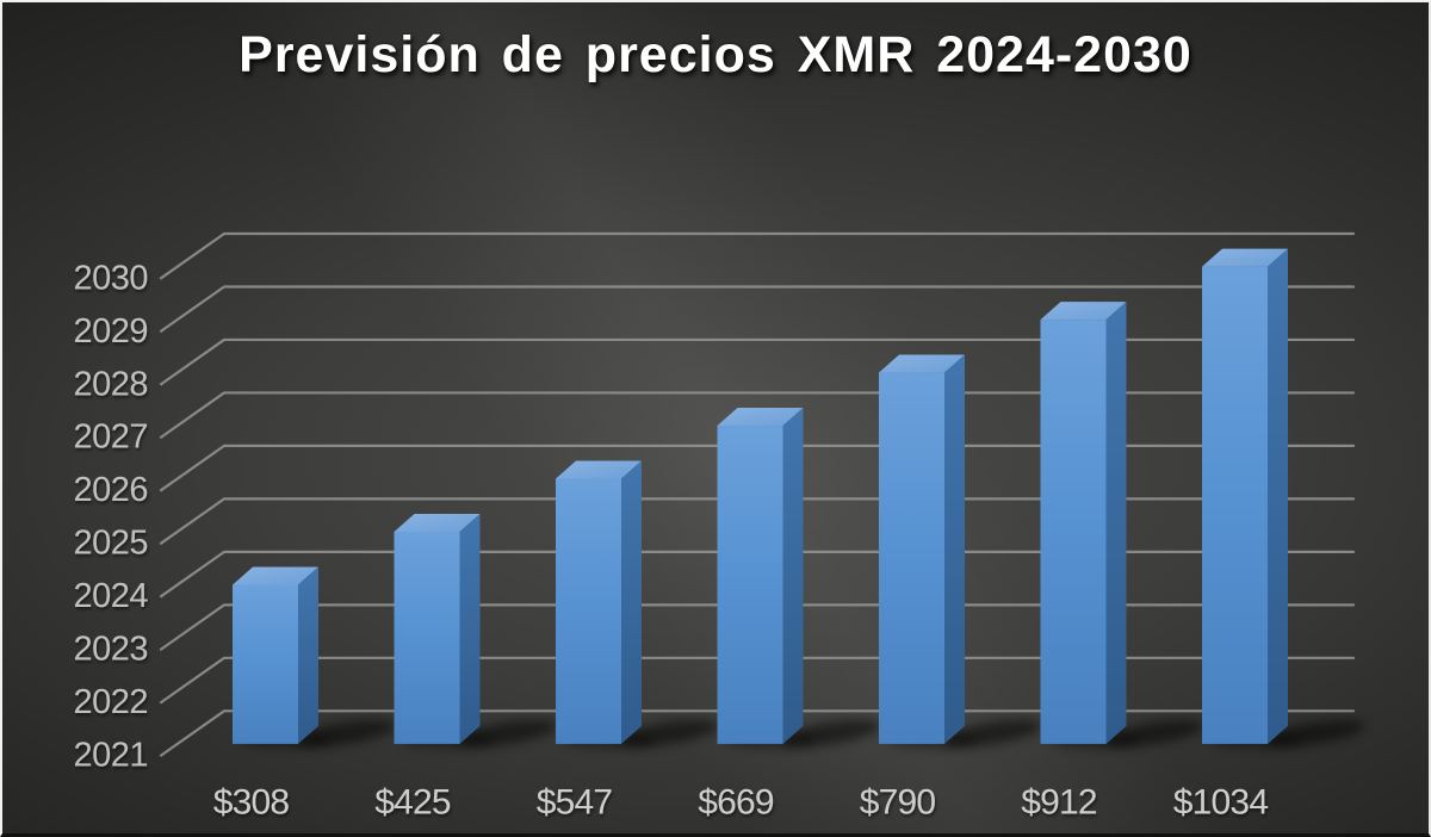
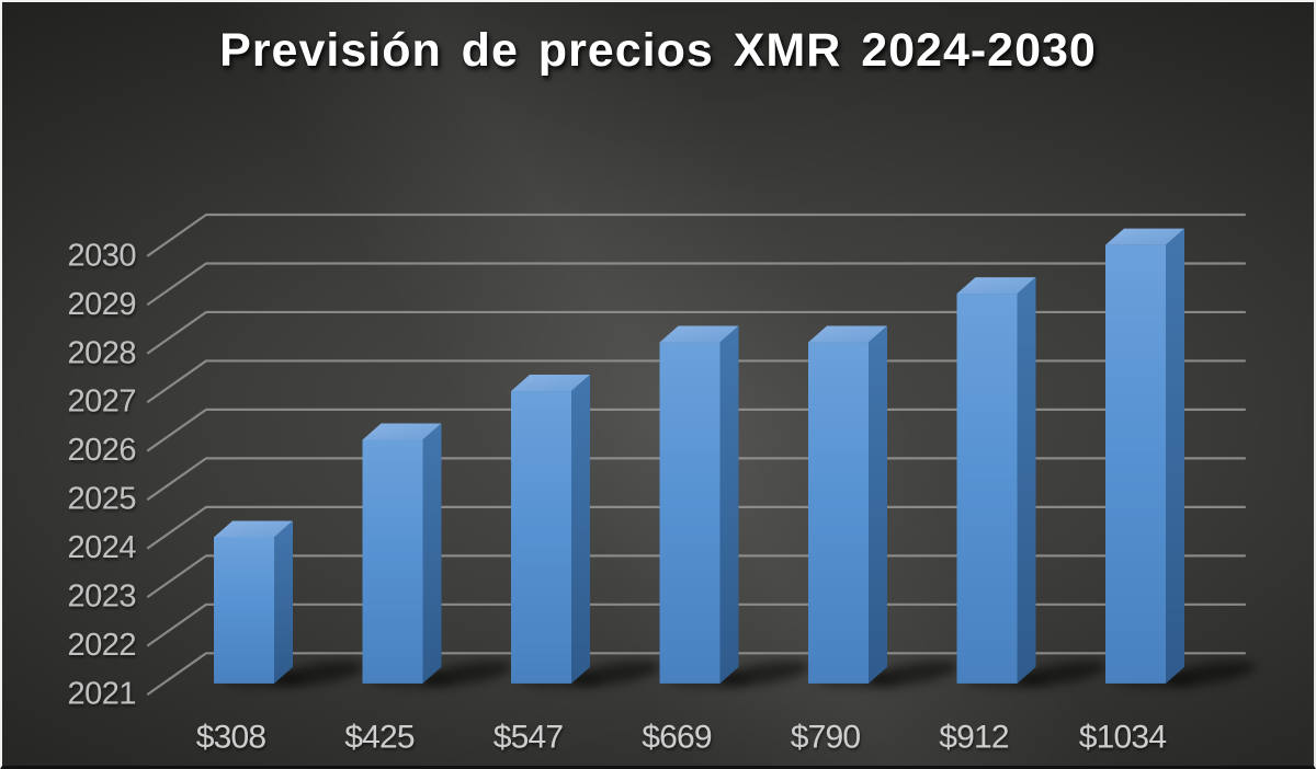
$425: 2025 -> 2026
$547: 2026 -> 2027
$669: 2027 -> 2028
